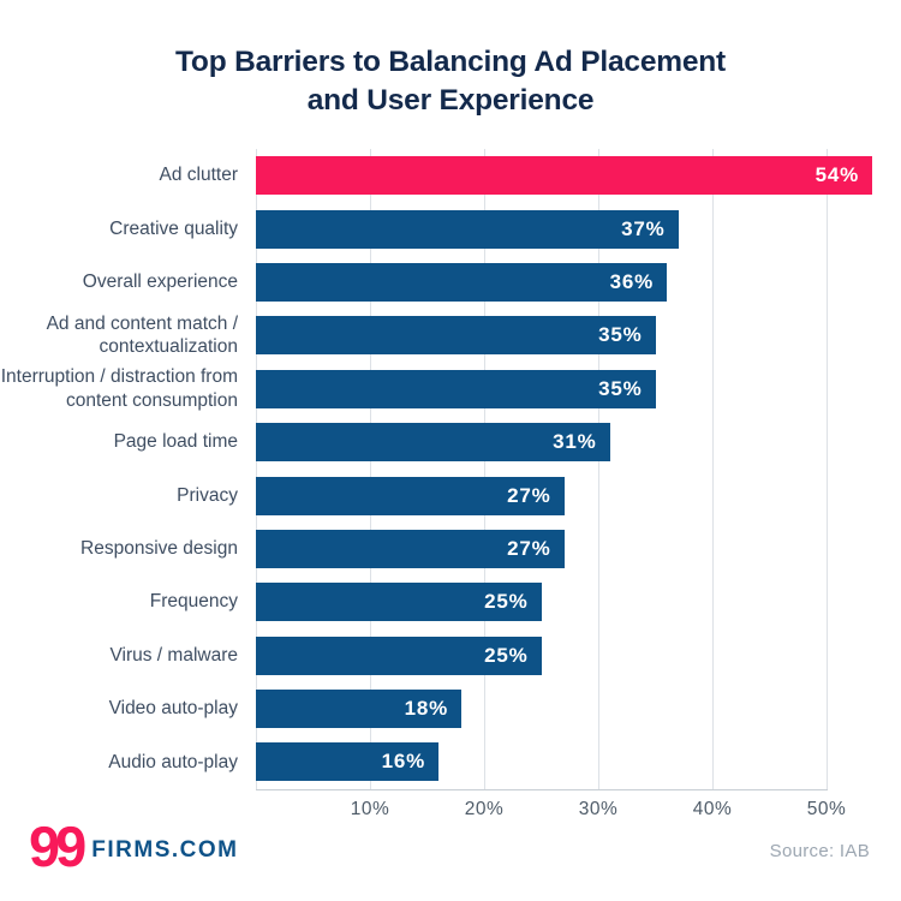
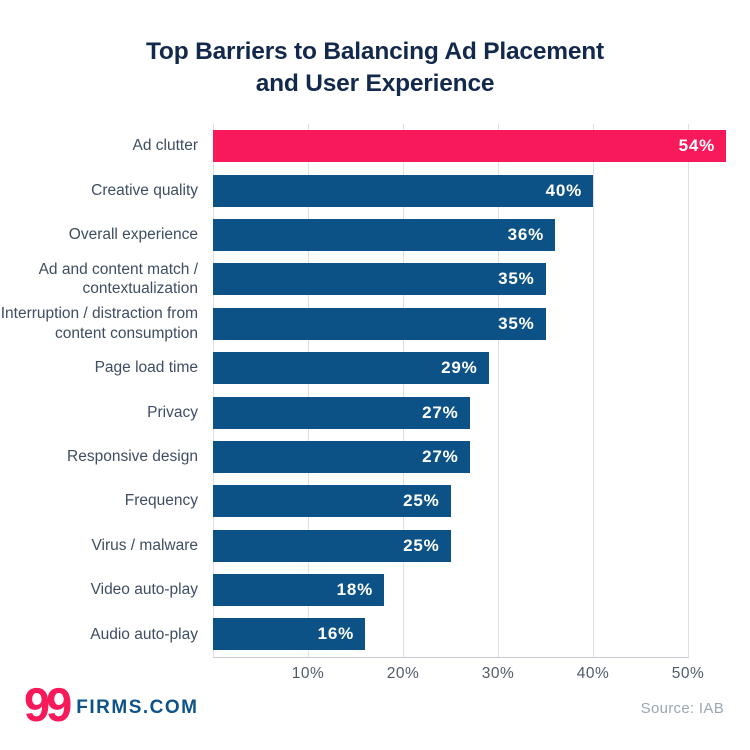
Creative quality: 37% -> 40%
Page load time: 31% -> 29%
